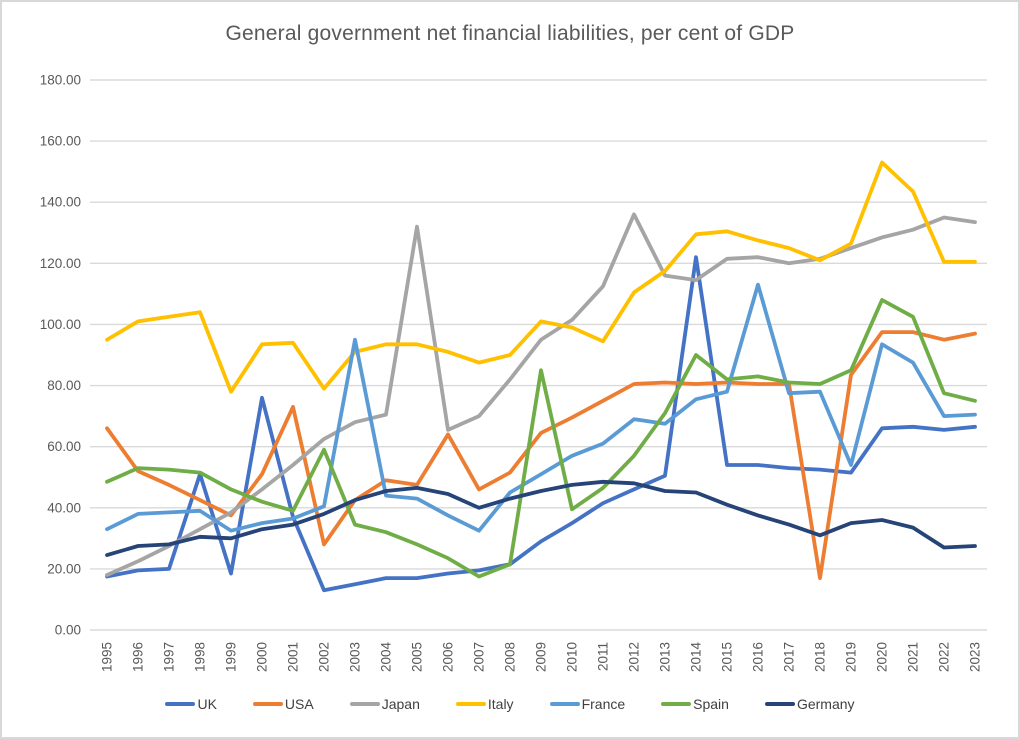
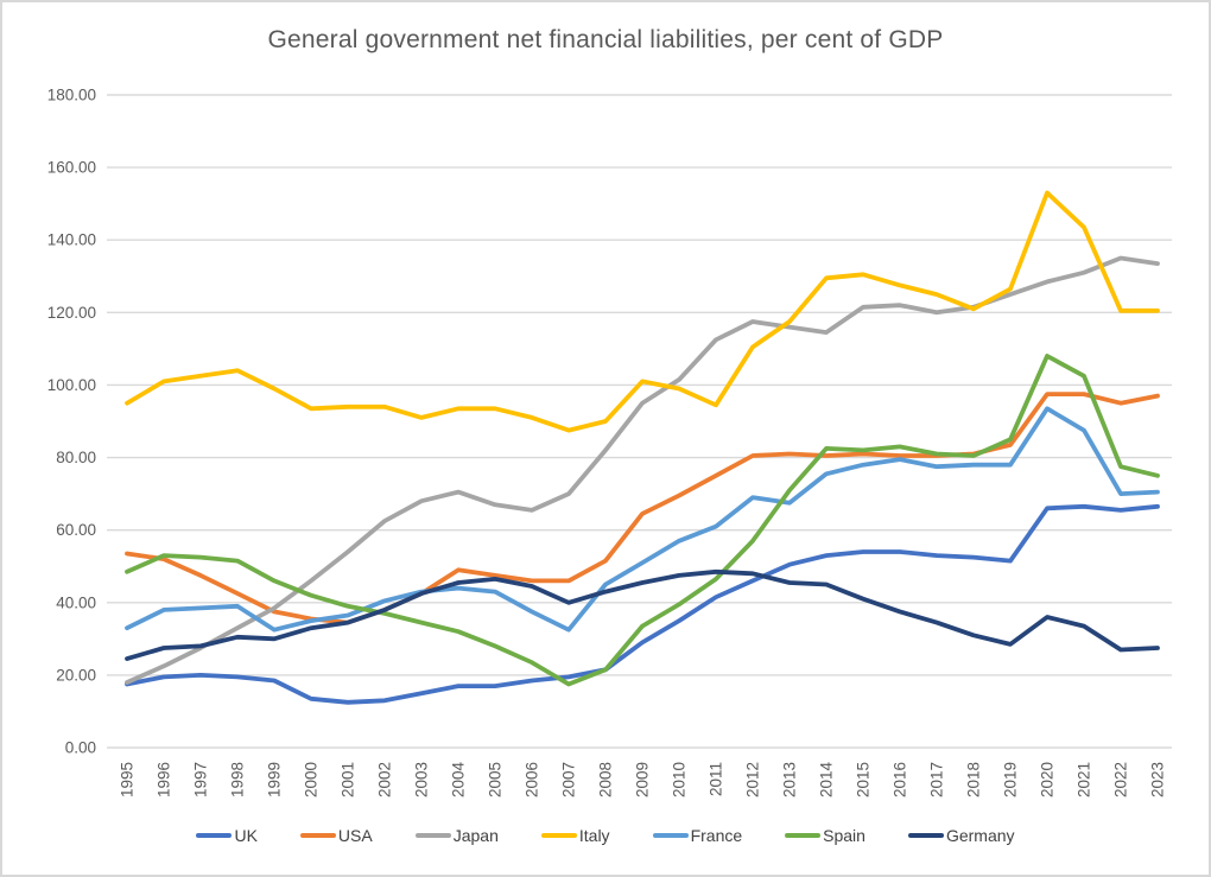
USA/1995: 66 -> 54
UK/1998: 51 -> 20
Italy/1999: 78 -> 99
UK/2000: 76 -> 14
USA/2000: 51 -> 36
UK/2001: 37 -> 12
USA/2001: 73 -> 34
USA/2002: 28 -> 38
Italy/2002: 79 -> 94
Spain/2002: 59 -> 37
France/2003: 95 -> 43
Japan/2005: 132 -> 67
USA/2006: 64 -> 46
Spain/2009: 85 -> 34
Japan/2012: 136 -> 118
UK/2014: 122 -> 53
Spain/2014: 90 -> 82
France/2016: 113 -> 80
USA/2018: 17 -> 81
France/2019: 54 -> 78
Germany/2019: 35 -> 28
